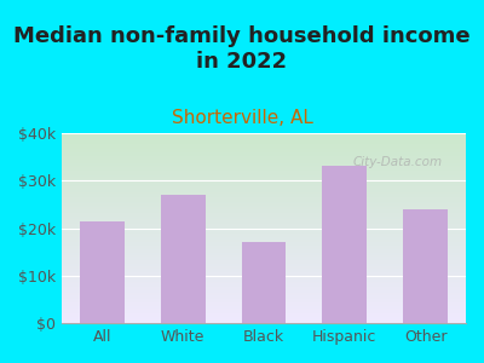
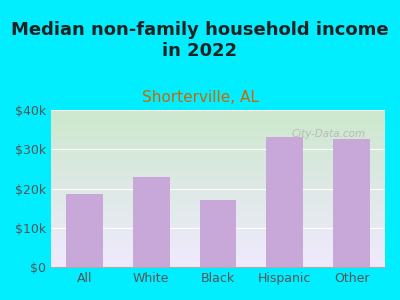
All: $21.5k -> $18.5k
White: $27.0k -> $23.0k
Other: $24.0k -> $32.5k
